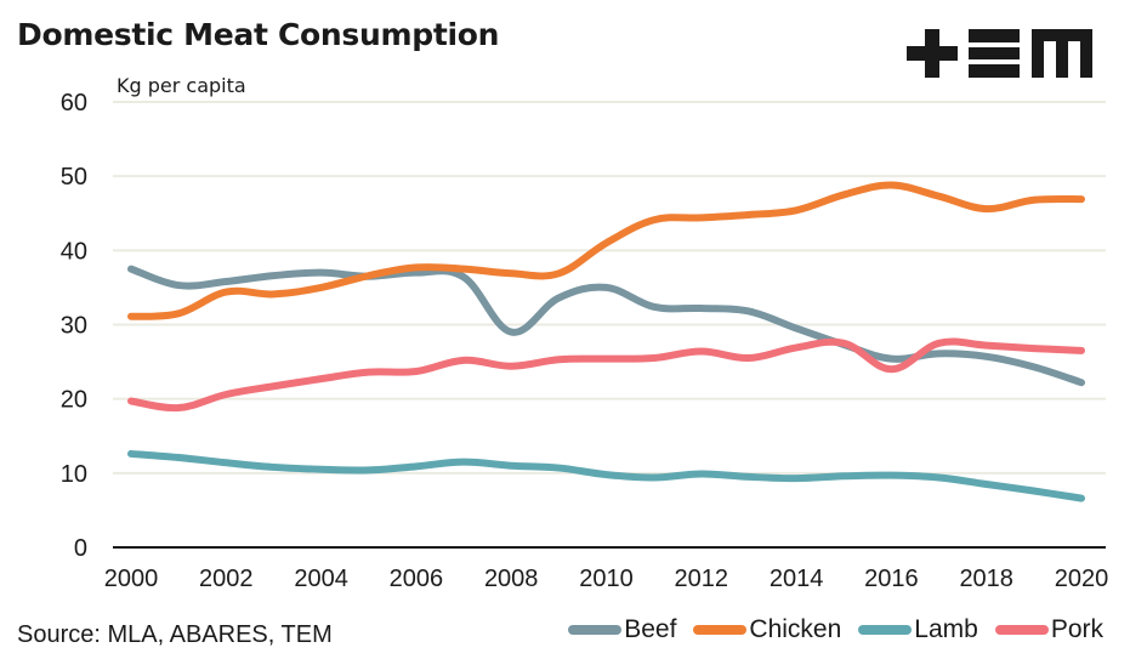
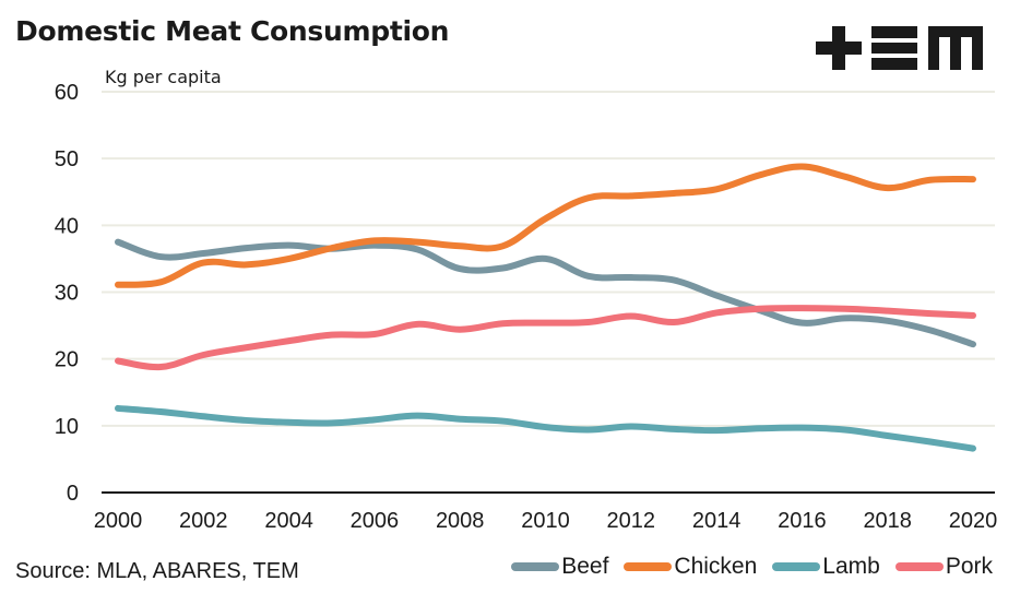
Beef/2008: 29 -> 34
Pork/2016: 24 -> 28
